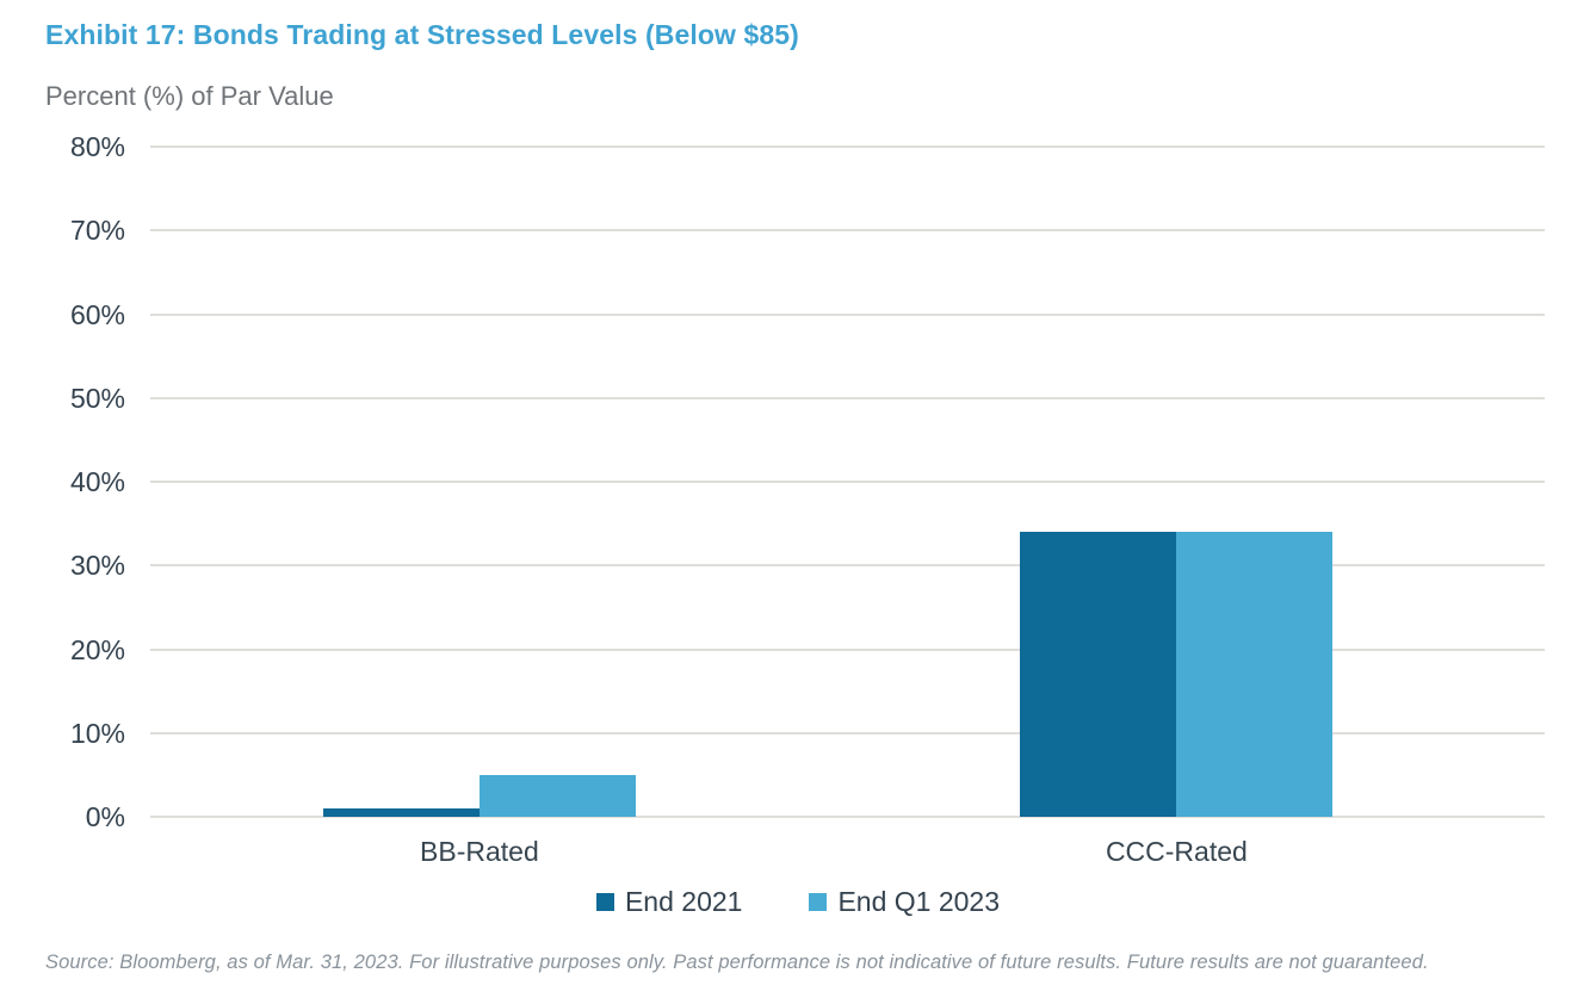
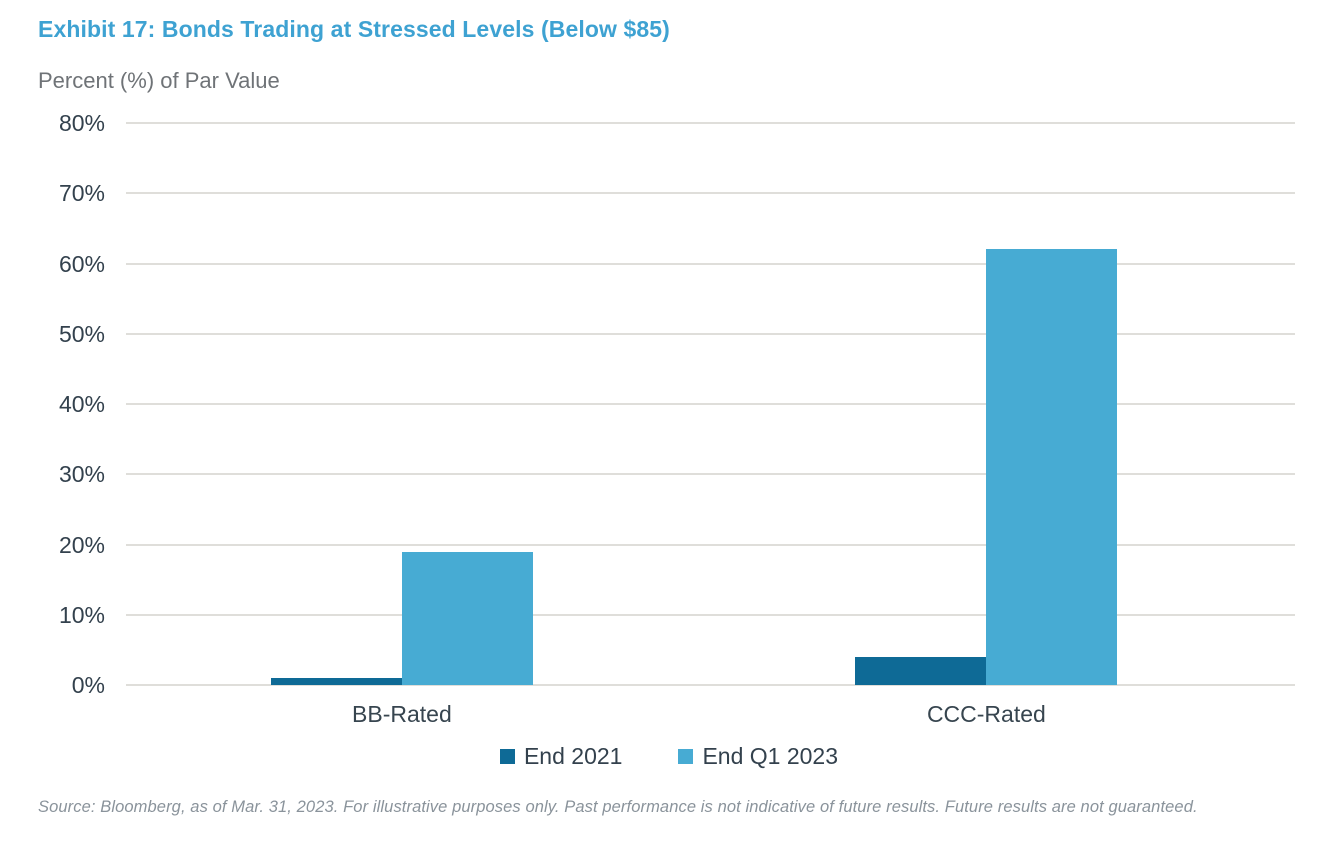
End Q1 2023/BB-Rated: 5% -> 19%
End 2021/CCC-Rated: 34% -> 4%
End Q1 2023/CCC-Rated: 34% -> 62%
